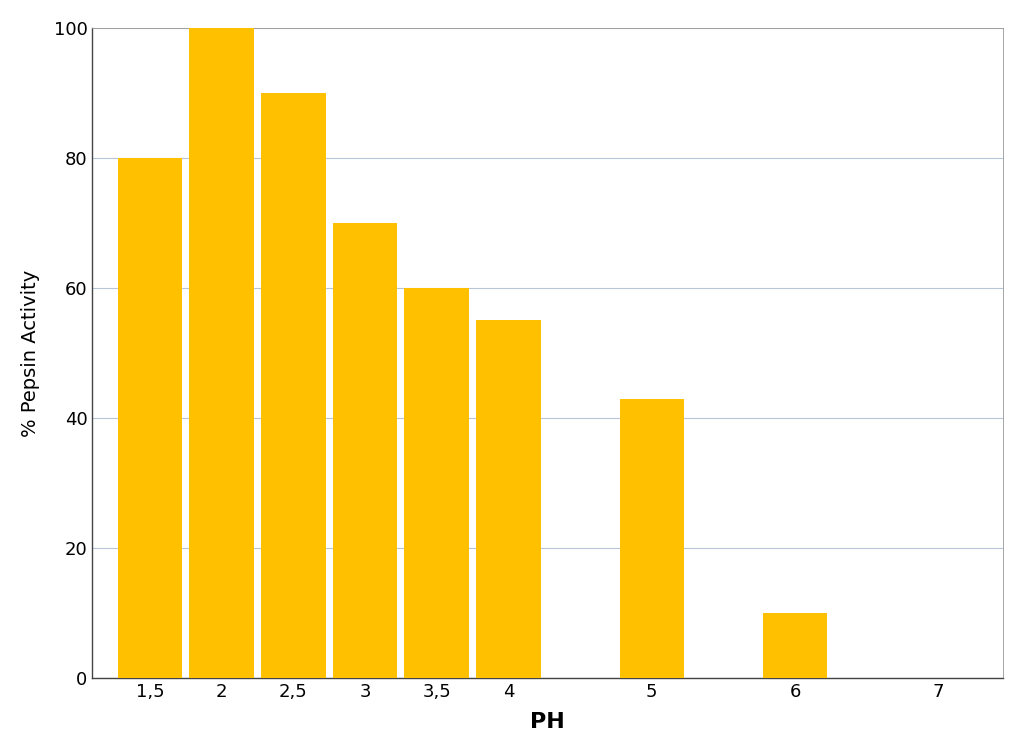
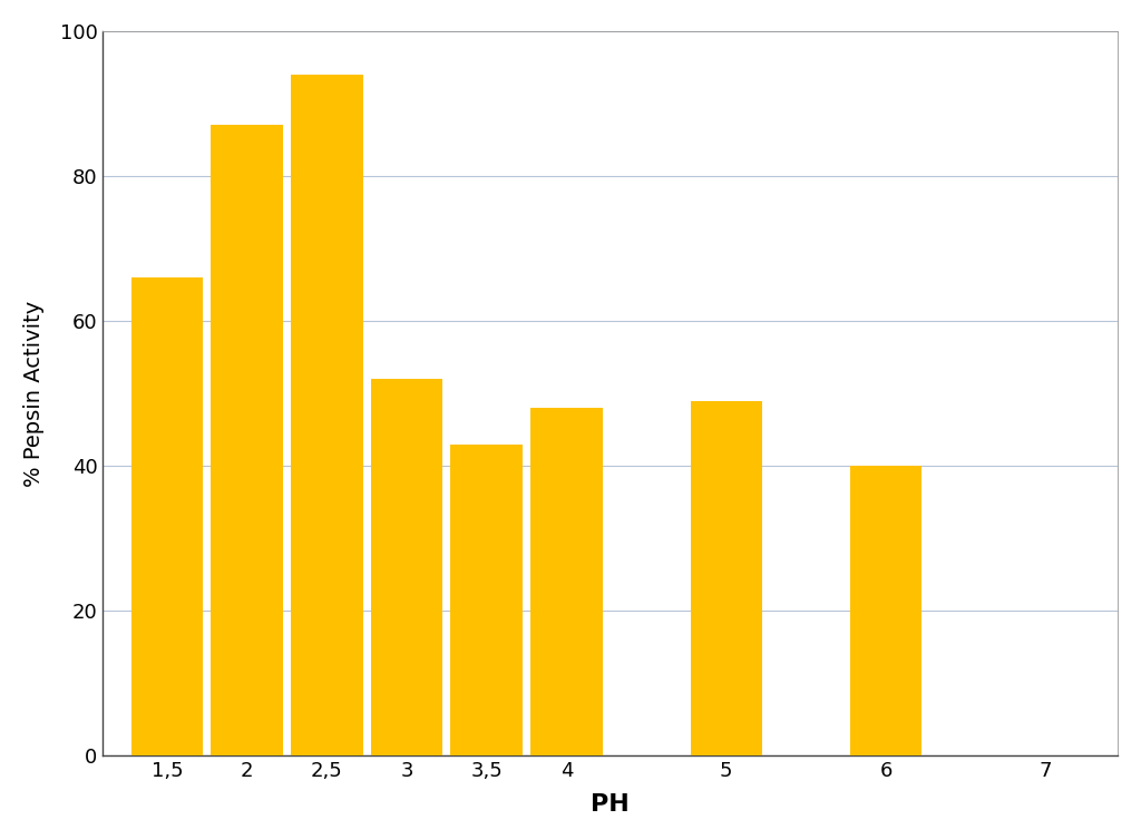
1,5: 80 -> 66
2: 100 -> 87
2,5: 90 -> 94
3: 70 -> 52
3,5: 60 -> 43
4: 55 -> 48
5: 43 -> 49
6: 10 -> 40
